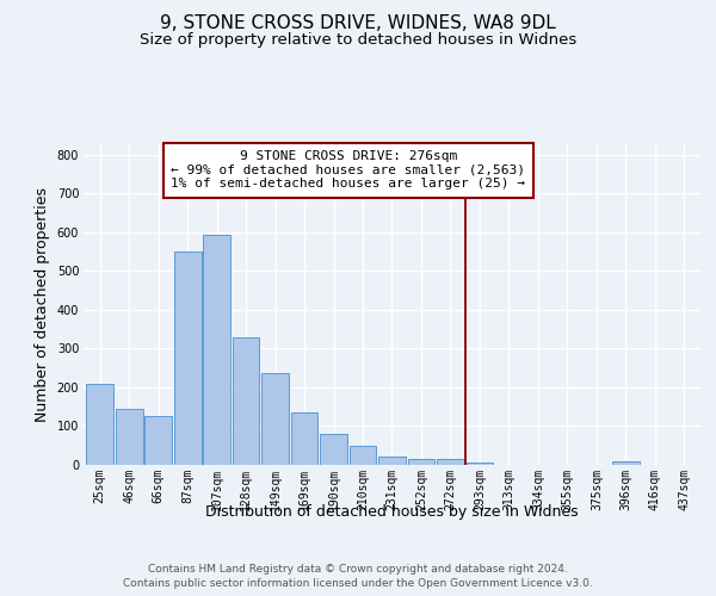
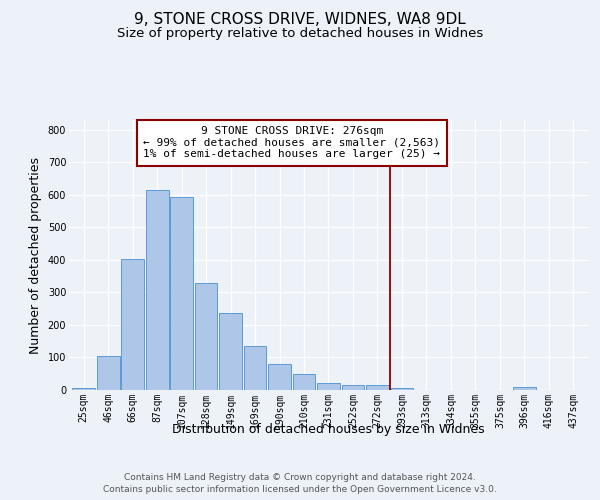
25sqm: 210 -> 7
46sqm: 145 -> 106
66sqm: 125 -> 403
87sqm: 550 -> 614
